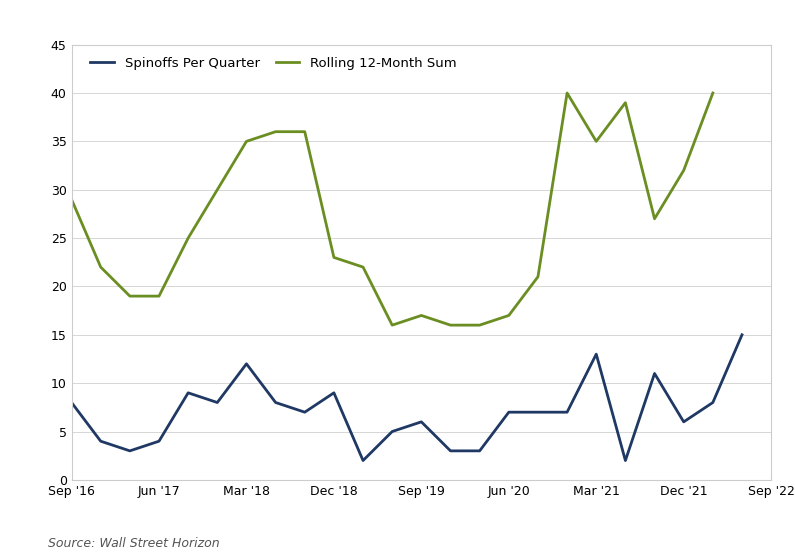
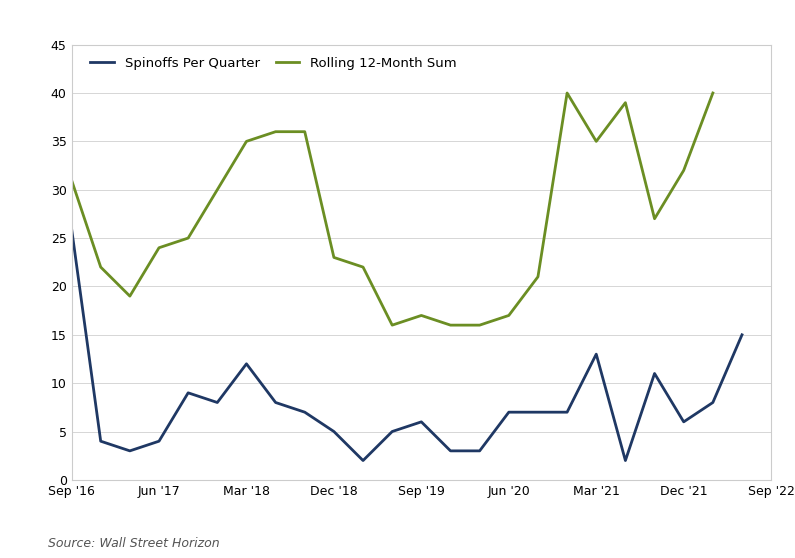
Spinoffs Per Quarter/Sep '16: 8 -> 26
Rolling 12-Month Sum/Sep '16: 29 -> 31
Rolling 12-Month Sum/Jun '17: 19 -> 24
Spinoffs Per Quarter/Dec '18: 9 -> 5
